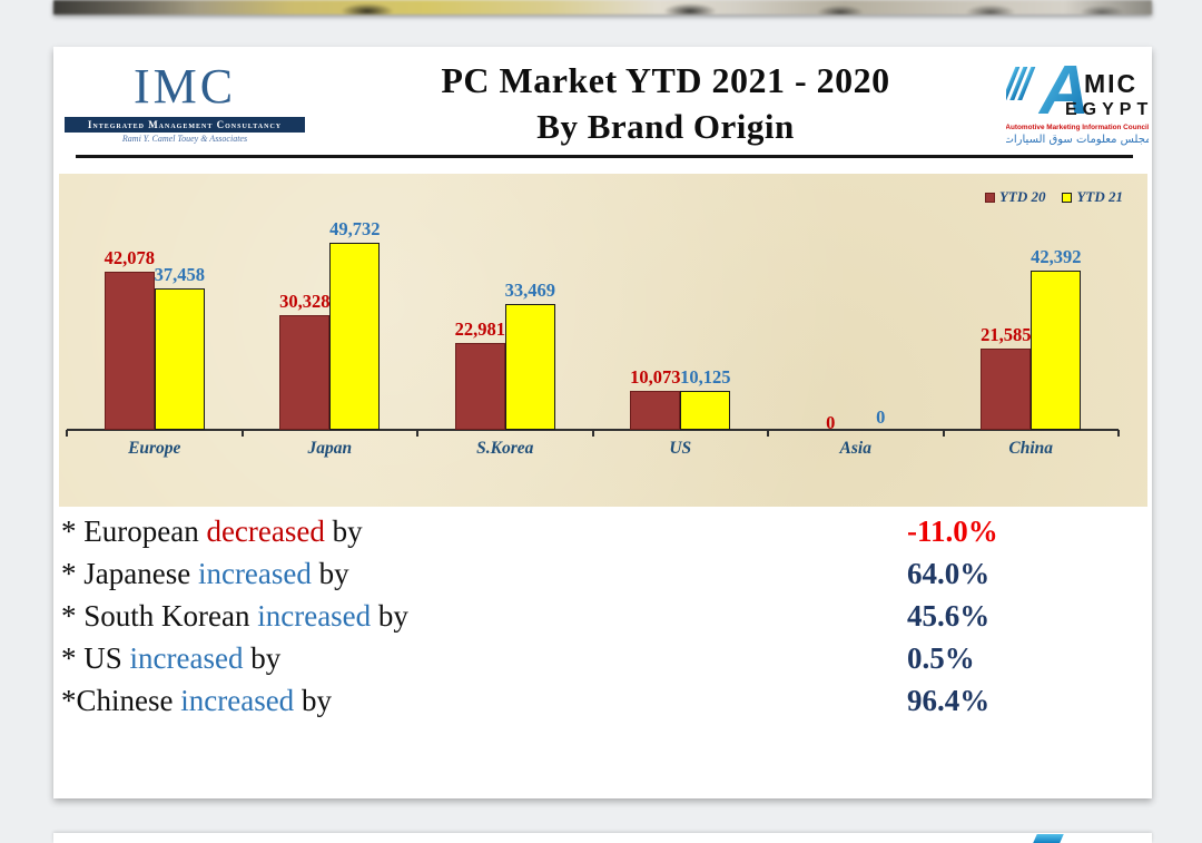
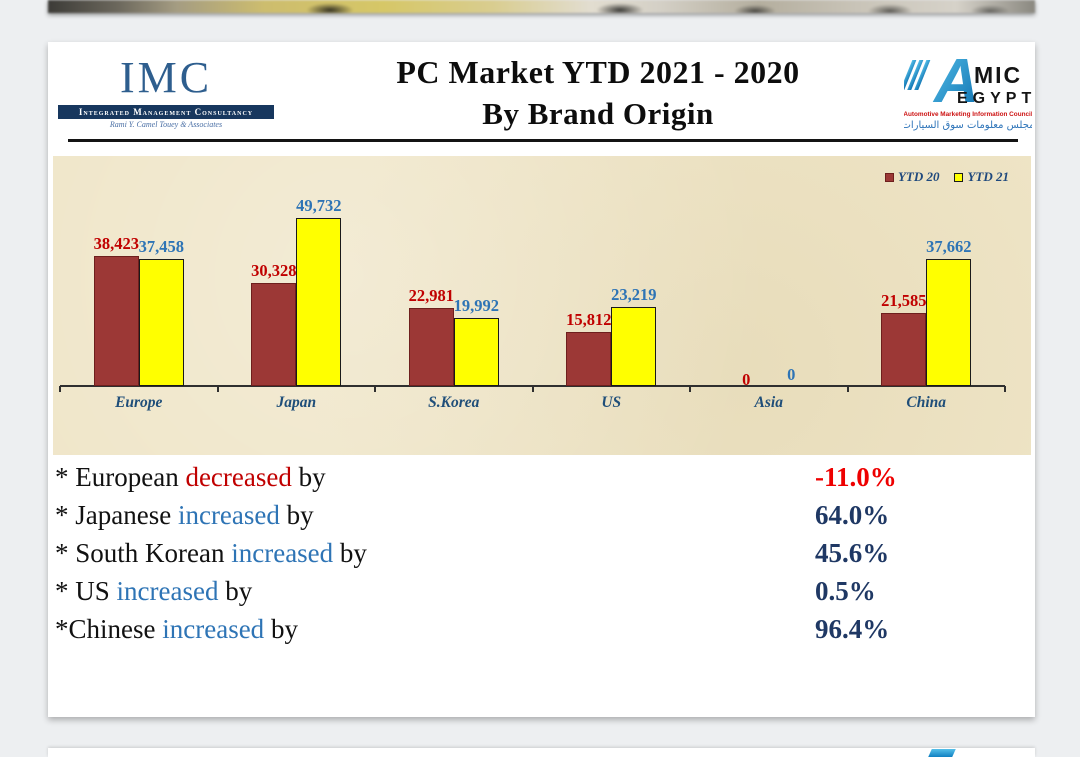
YTD 20/Europe: 42,078 -> 38,423
YTD 21/S.Korea: 33,469 -> 19,992
YTD 20/US: 10,073 -> 15,812
YTD 21/US: 10,125 -> 23,219
YTD 21/China: 42,392 -> 37,662
